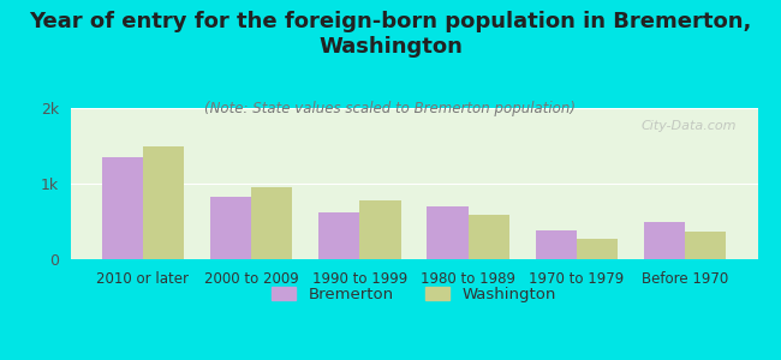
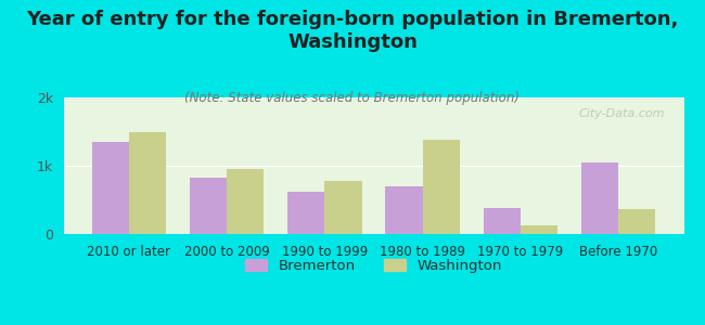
Washington/1980 to 1989: 0.58k -> 1.38k
Washington/1970 to 1979: 0.27k -> 0.12k
Bremerton/Before 1970: 0.50k -> 1.04k
